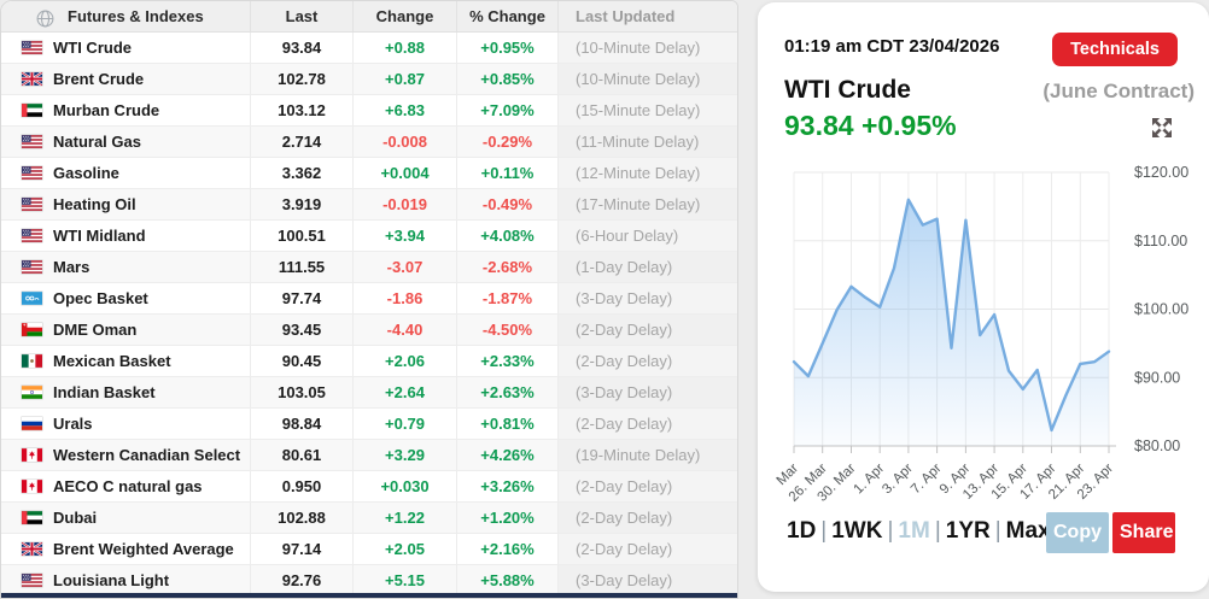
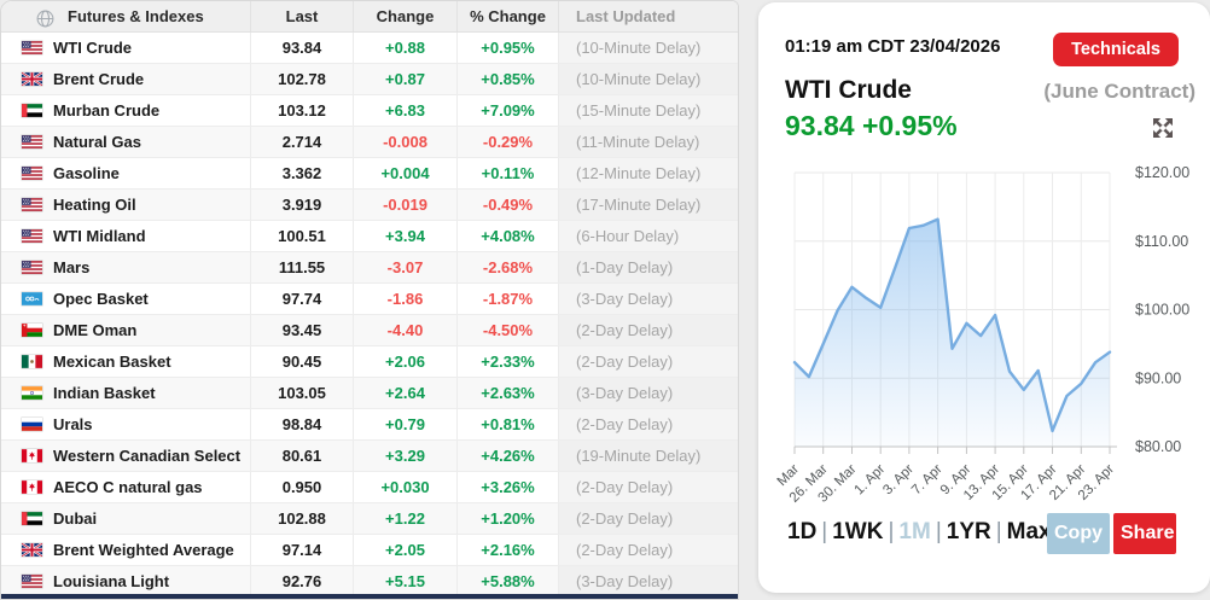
3. Apr: $116 -> $112
9. Apr: $113 -> $98
21. Apr: $92 -> $89
